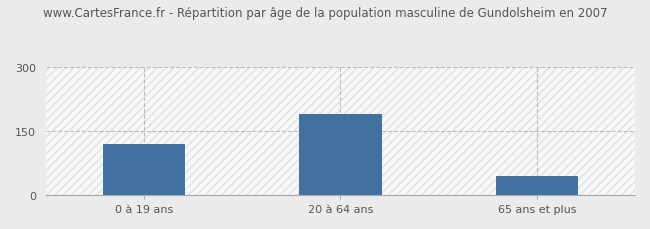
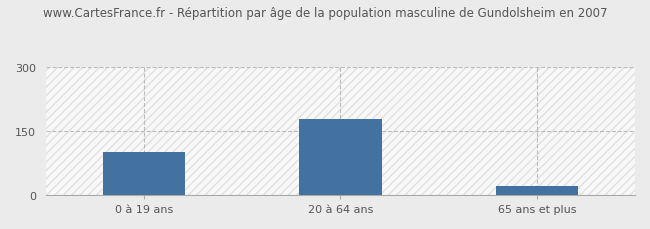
0 à 19 ans: 120 -> 100
20 à 64 ans: 190 -> 178
65 ans et plus: 45 -> 22
